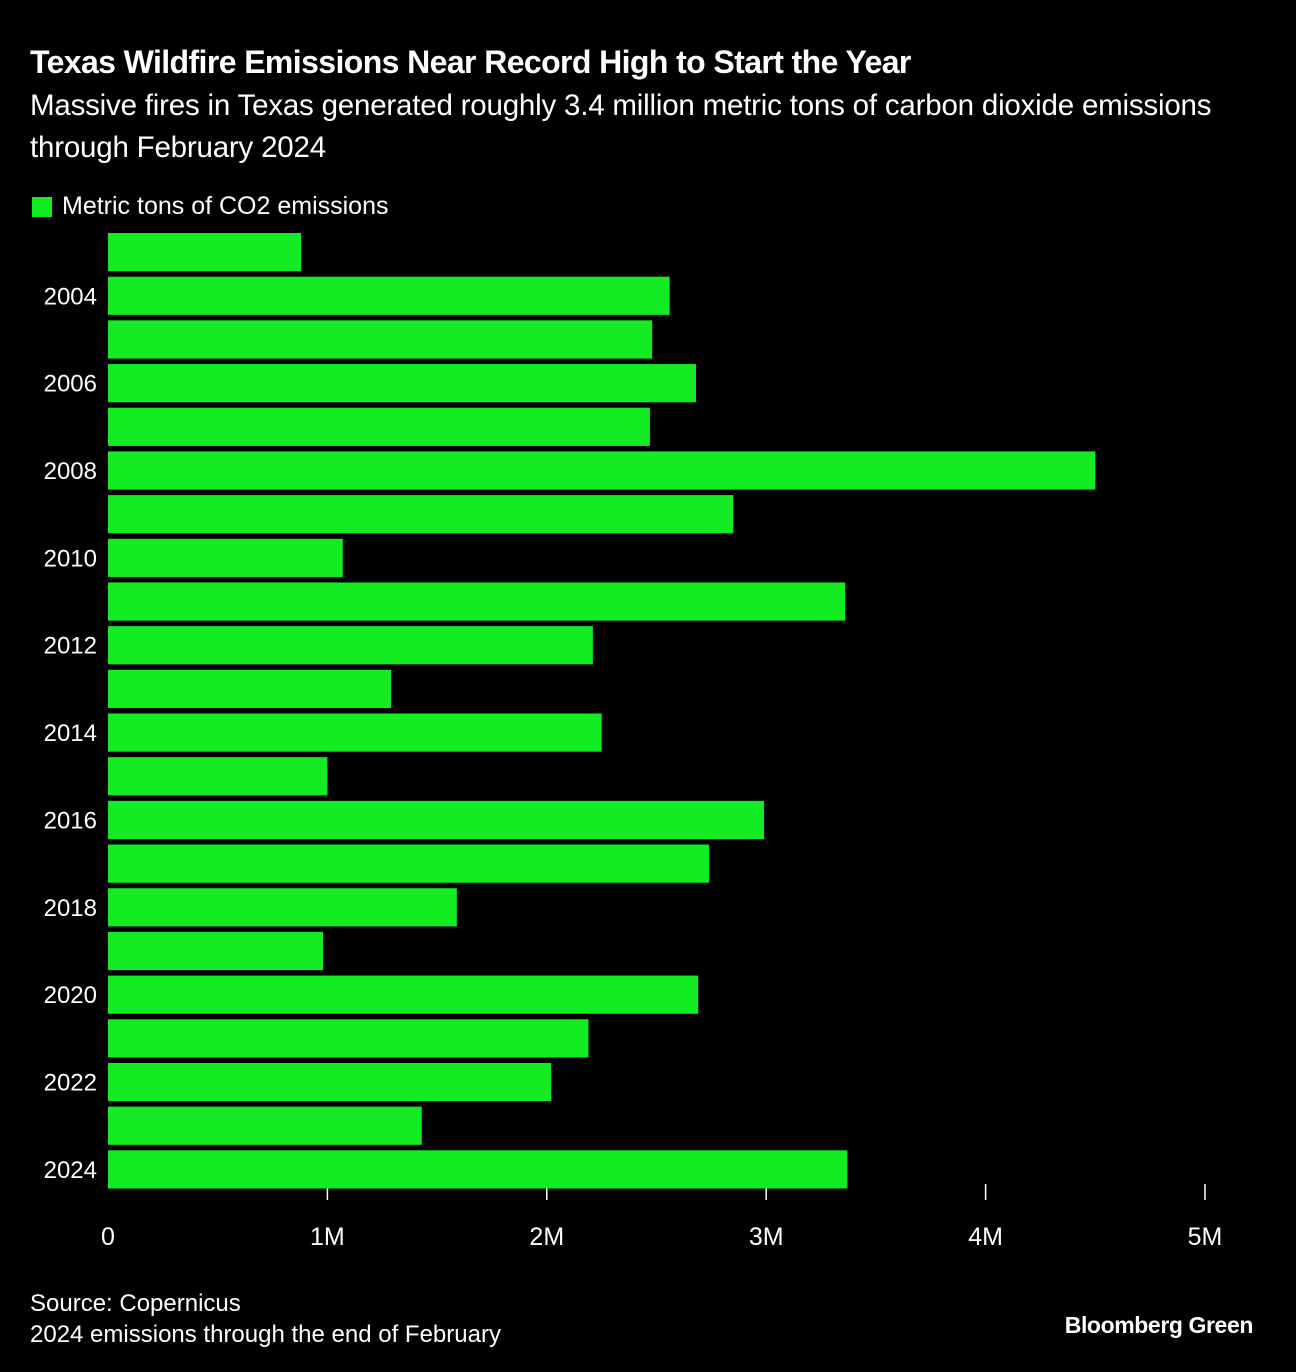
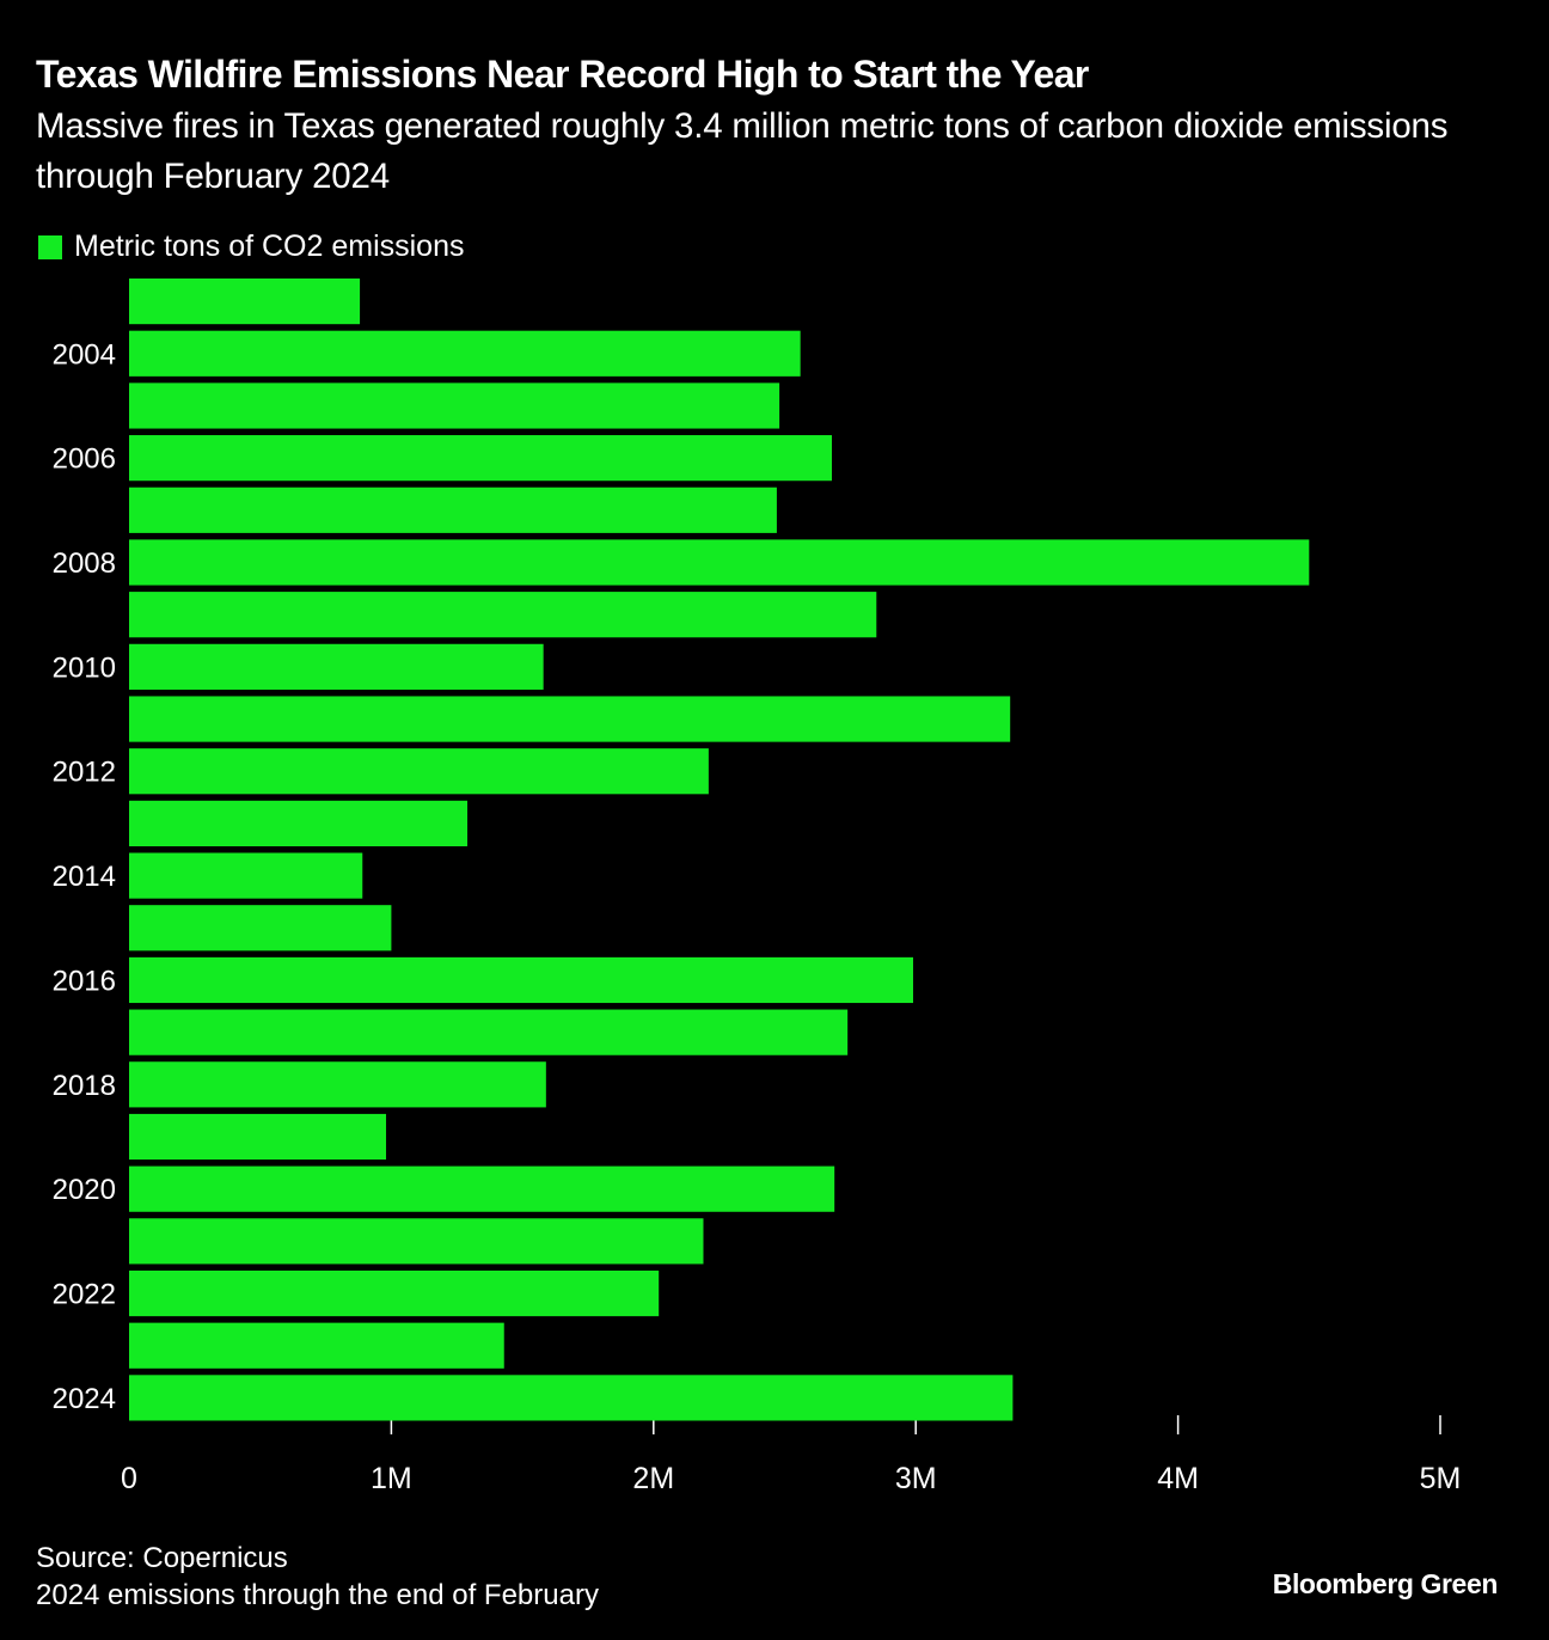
2010: 1.07M -> 1.58M
2014: 2.25M -> 0.89M
